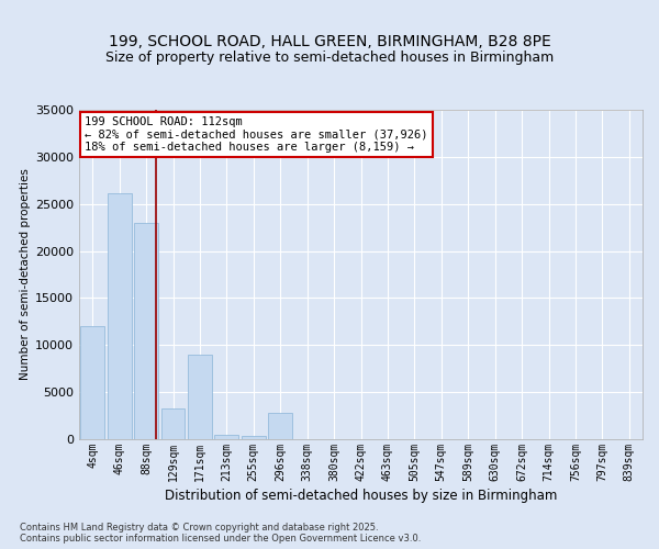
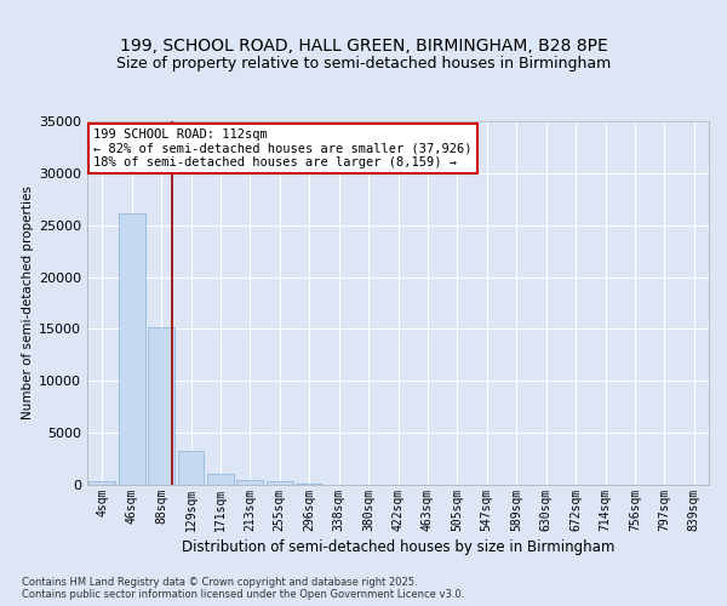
4sqm: 12000 -> 400
88sqm: 23000 -> 15200
171sqm: 9000 -> 1000
296sqm: 2800 -> 200
